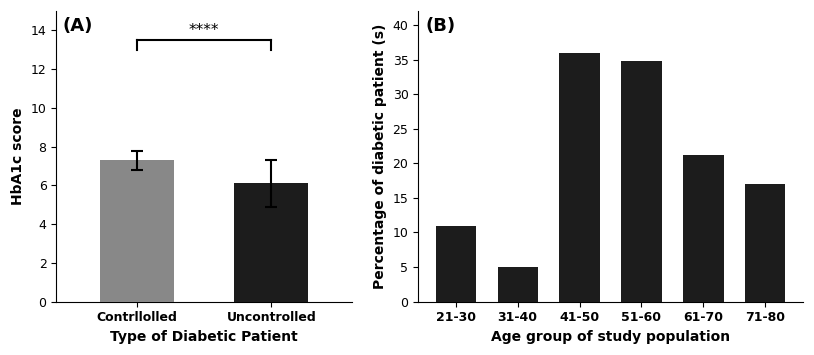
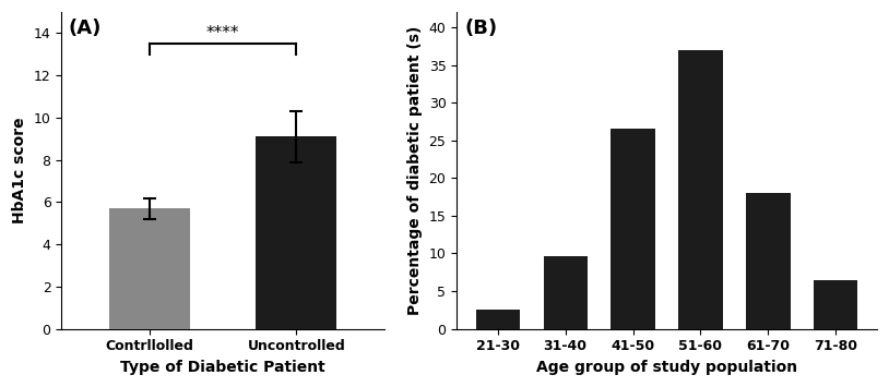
Contrllolled: 7.3 -> 5.7
Uncontrolled: 6.1 -> 9.1
21-30: 11.0 -> 2.5
31-40: 5.0 -> 9.7
41-50: 36.0 -> 26.5
51-60: 34.8 -> 37.0
61-70: 21.2 -> 18.0
71-80: 17.0 -> 6.5
